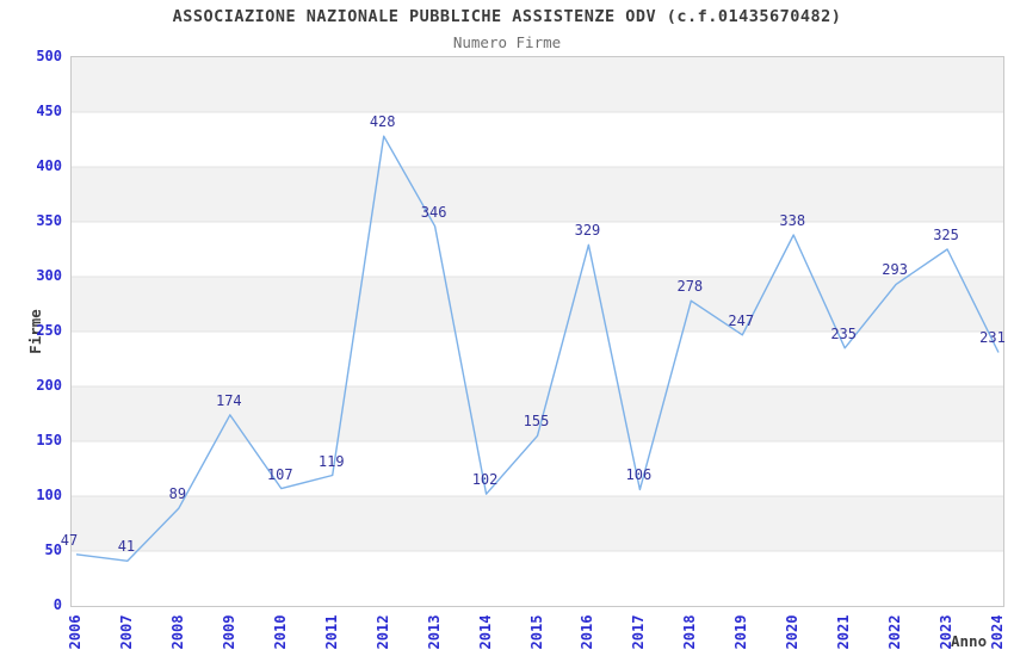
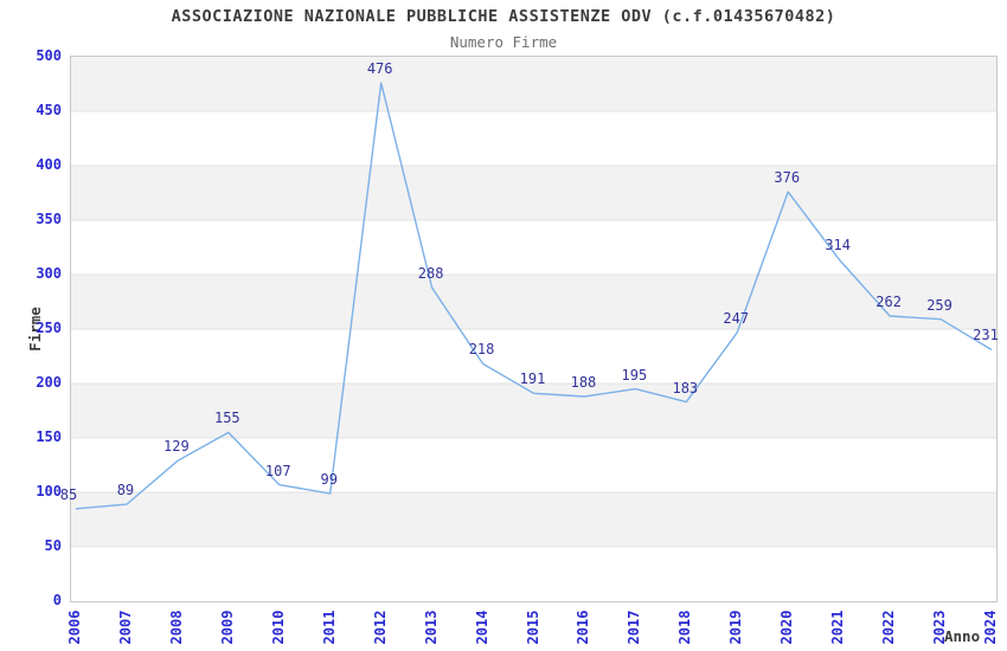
2006: 47 -> 85
2007: 41 -> 89
2008: 89 -> 129
2009: 174 -> 155
2011: 119 -> 99
2012: 428 -> 476
2013: 346 -> 288
2014: 102 -> 218
2015: 155 -> 191
2016: 329 -> 188
2017: 106 -> 195
2018: 278 -> 183
2020: 338 -> 376
2021: 235 -> 314
2022: 293 -> 262
2023: 325 -> 259
